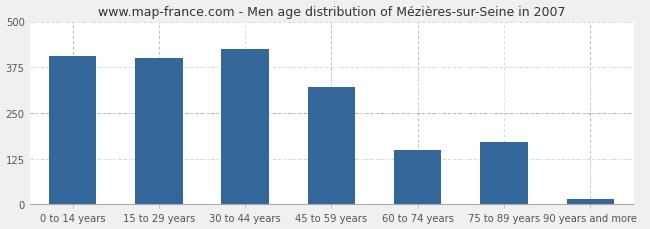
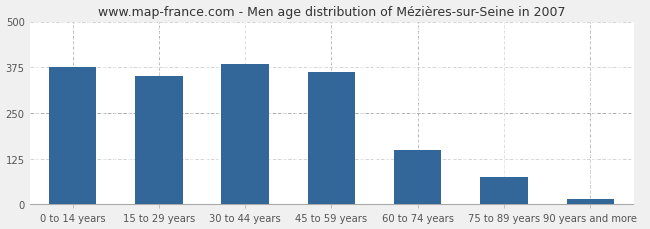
0 to 14 years: 405 -> 375
15 to 29 years: 400 -> 352
30 to 44 years: 425 -> 384
45 to 59 years: 320 -> 362
75 to 89 years: 170 -> 74
